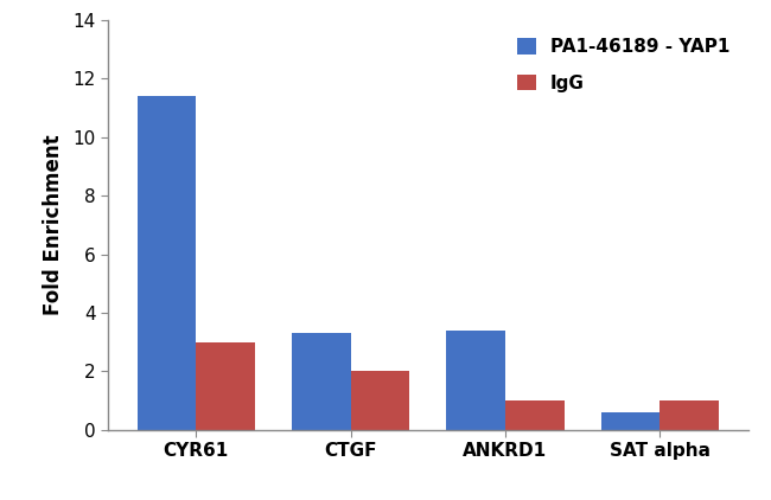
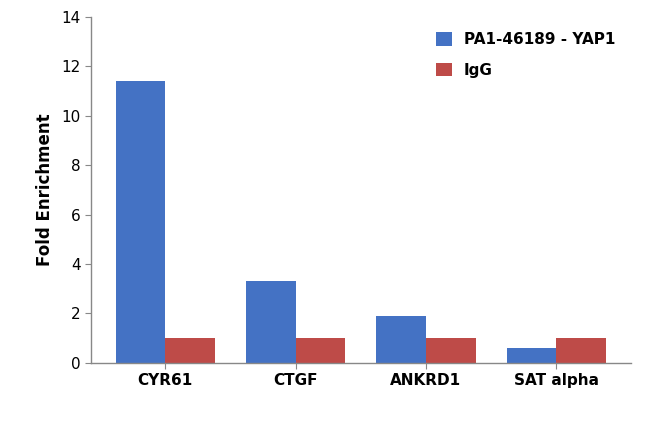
IgG/CYR61: 3 -> 1
IgG/CTGF: 2 -> 1
PA1-46189 - YAP1/ANKRD1: 3.4 -> 1.9
